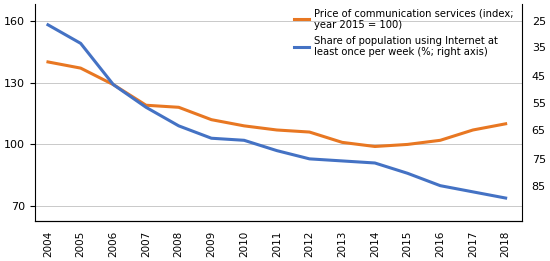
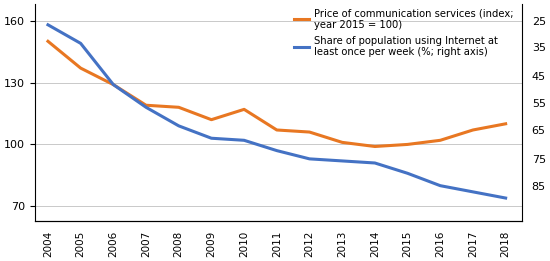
Price of communication services (index; year 2015 = 100)/2004: 140 -> 150
Price of communication services (index; year 2015 = 100)/2010: 109 -> 117
